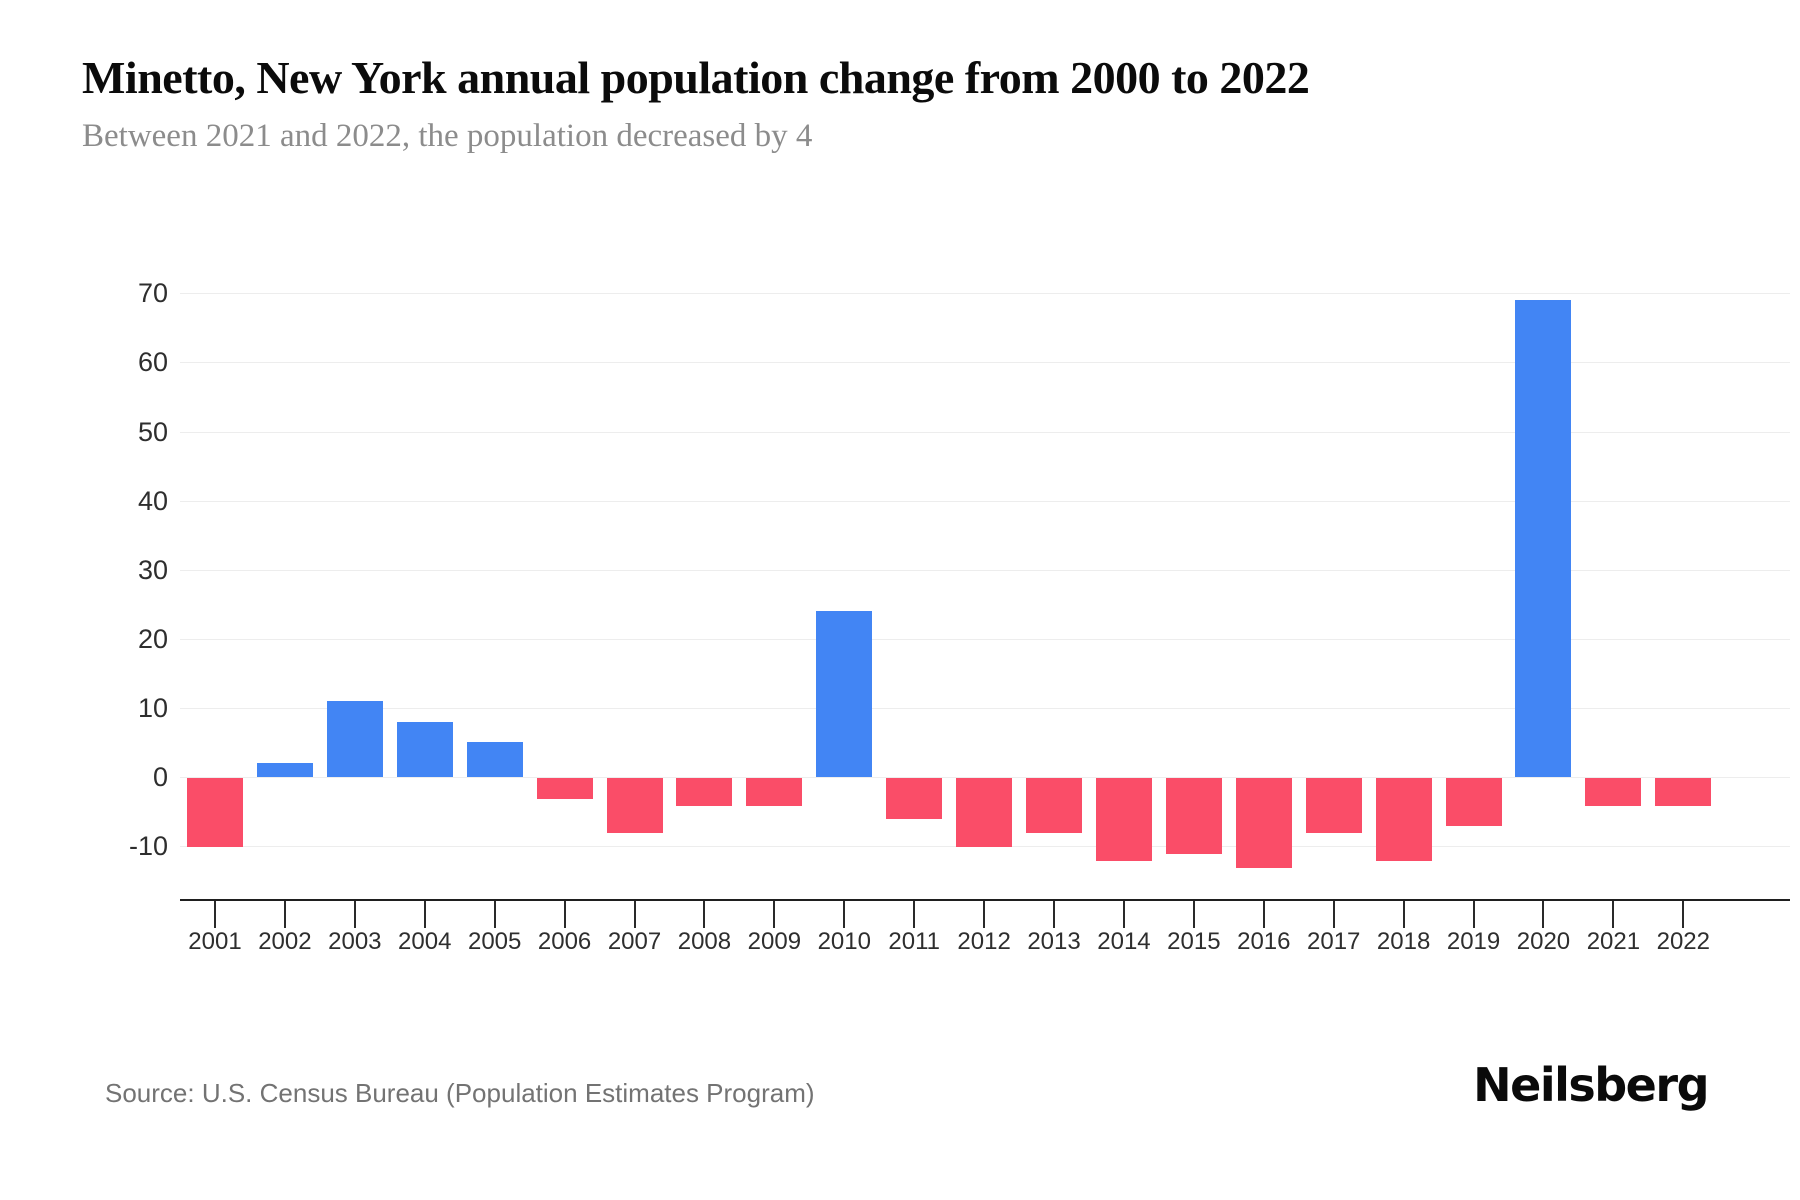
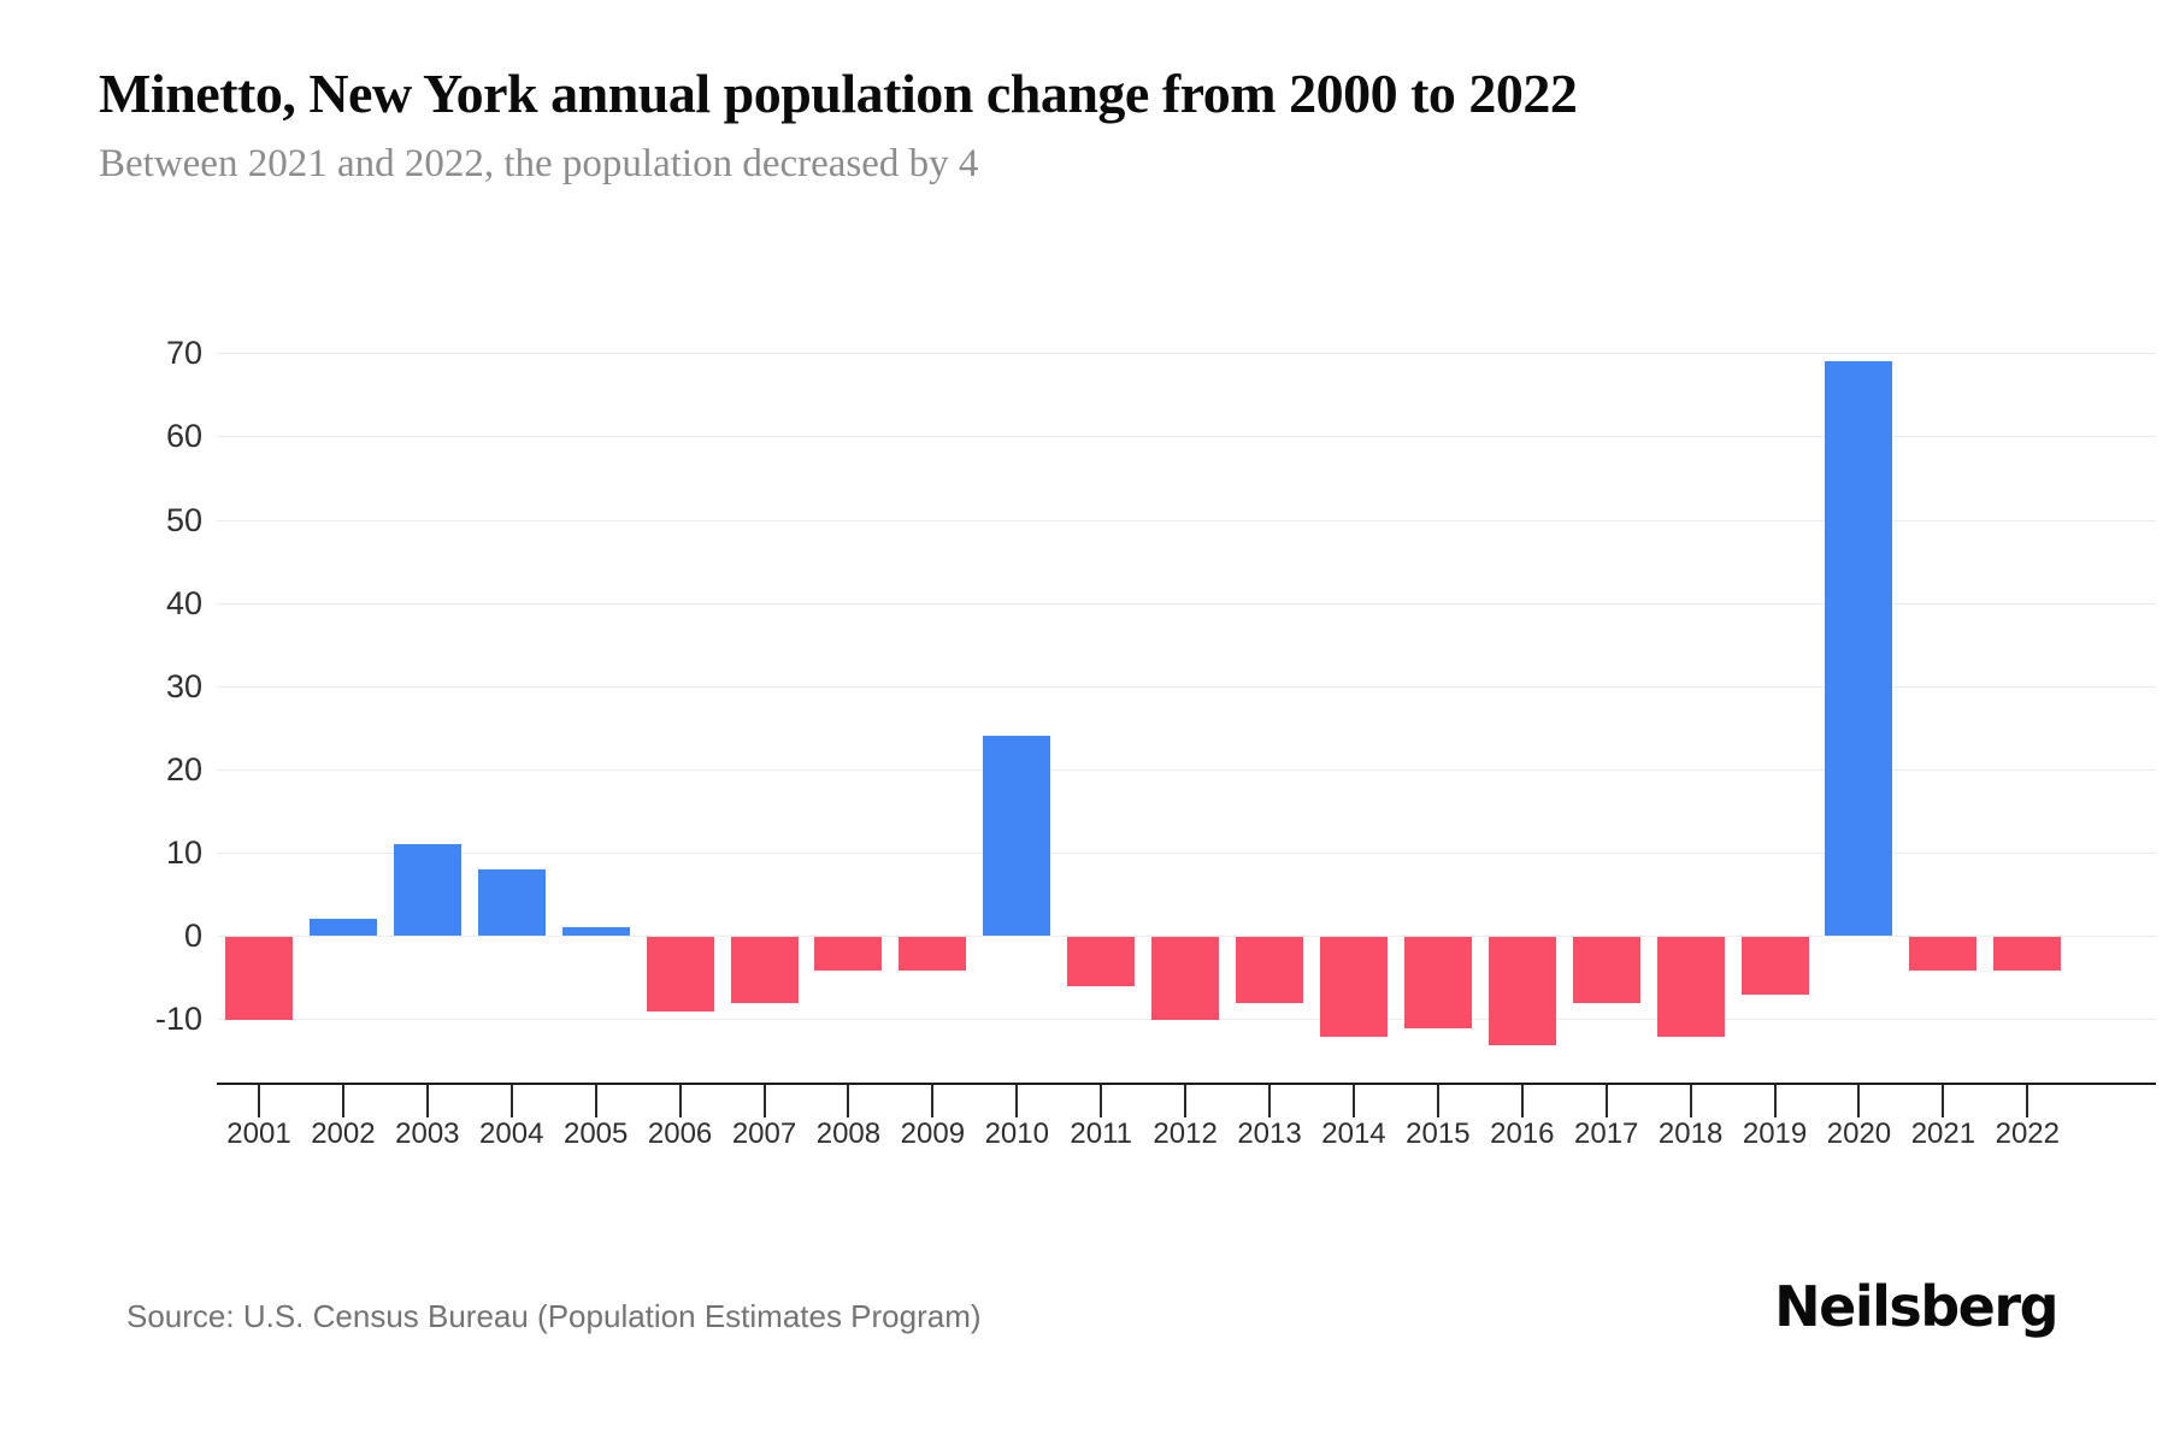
2005: 5 -> 1
2006: -3 -> -9
